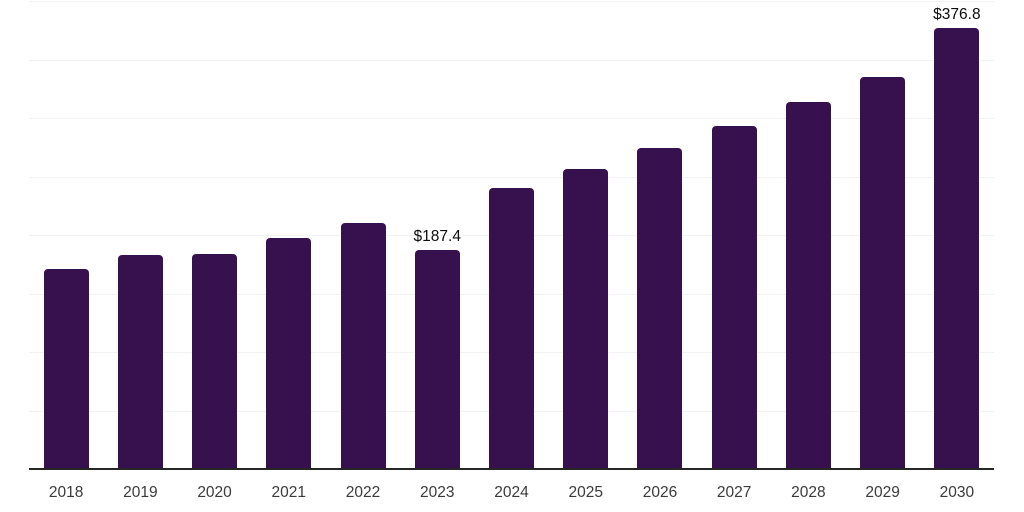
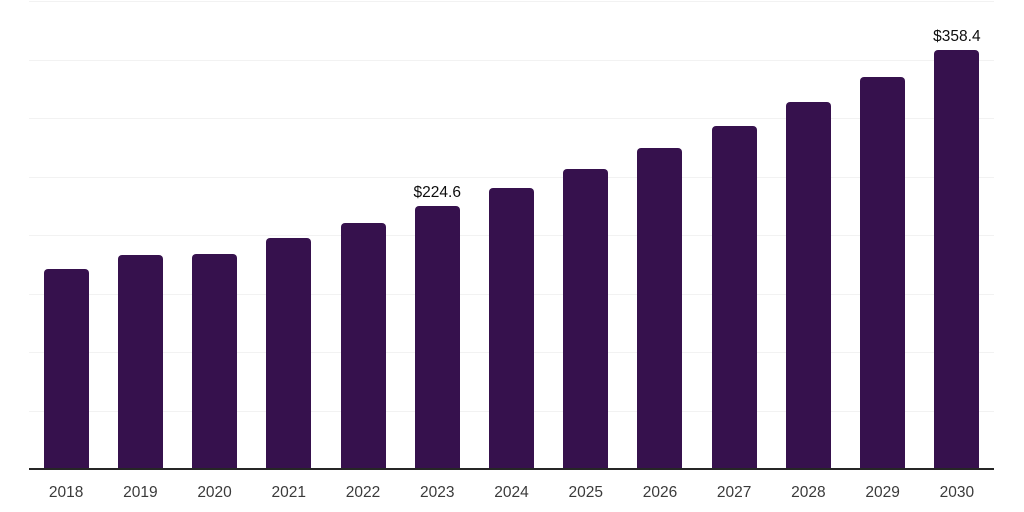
2023: $187.4 -> $224.6
2030: $376.8 -> $358.4
